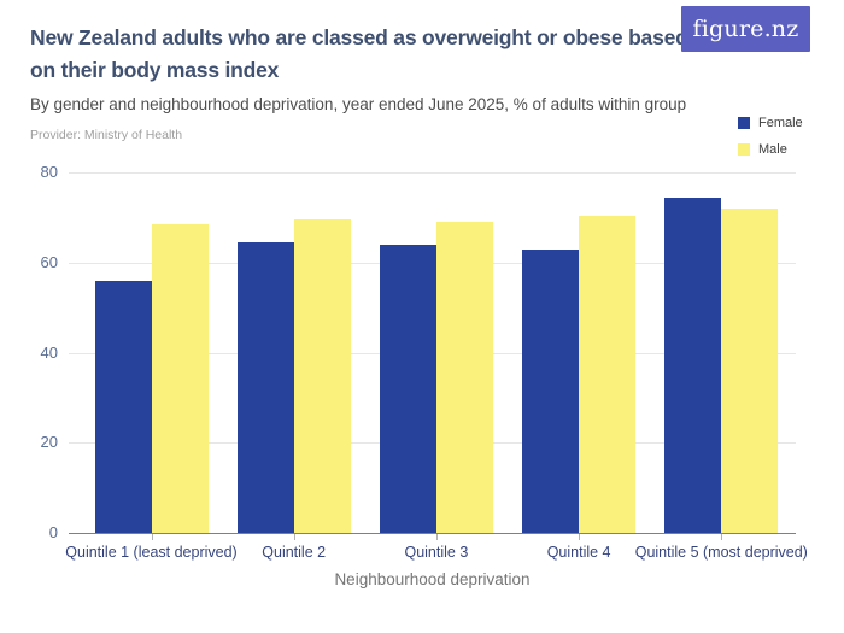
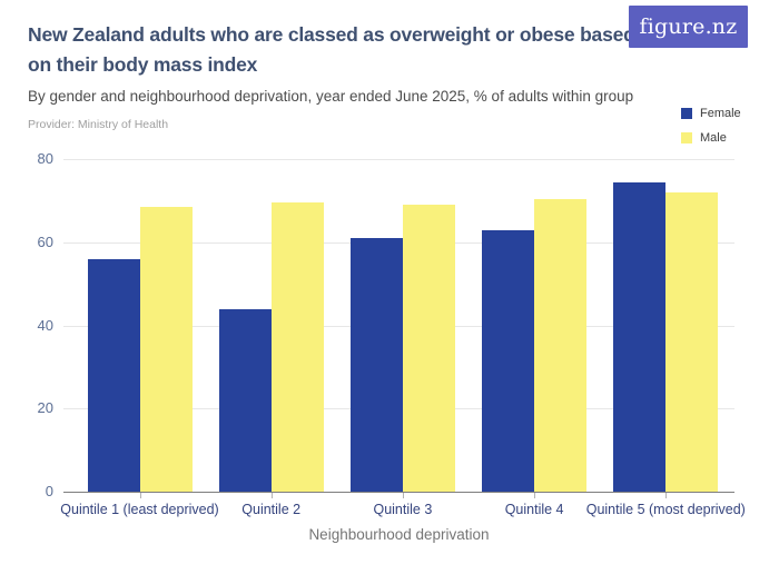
Female/Quintile 2: 64 -> 44
Female/Quintile 3: 64 -> 61
